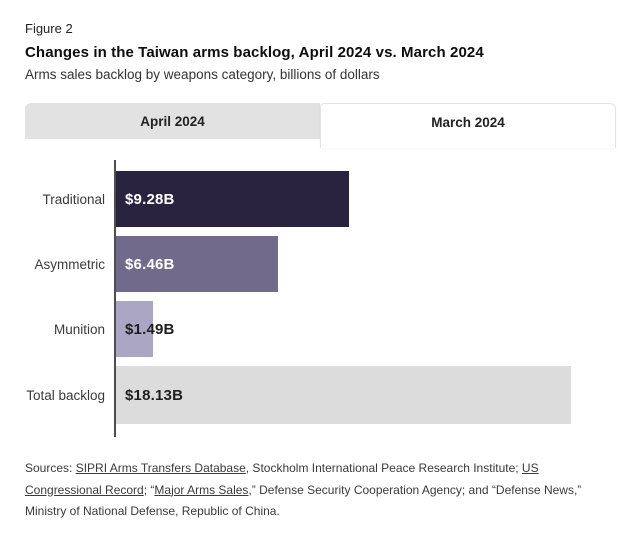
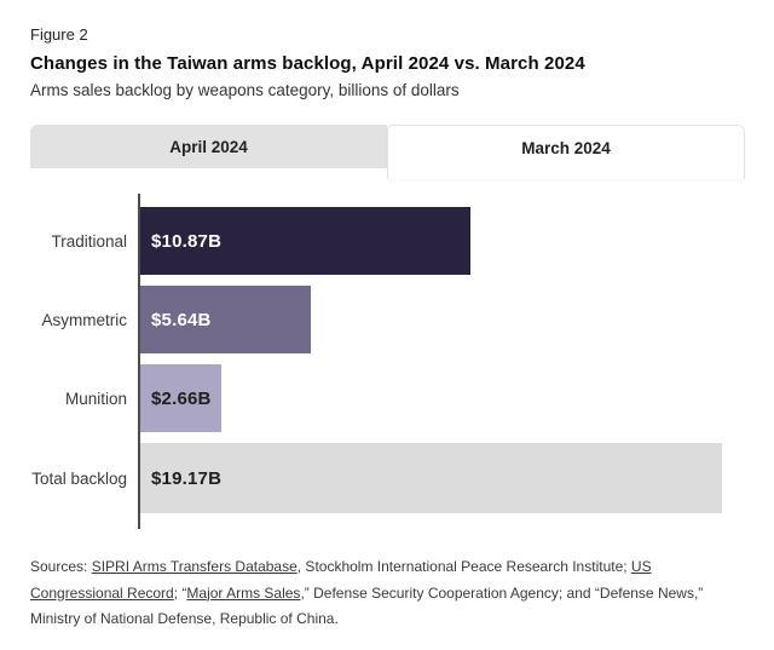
Traditional: $9.28B -> $10.87B
Asymmetric: $6.46B -> $5.64B
Munition: $1.49B -> $2.66B
Total backlog: $18.13B -> $19.17B
